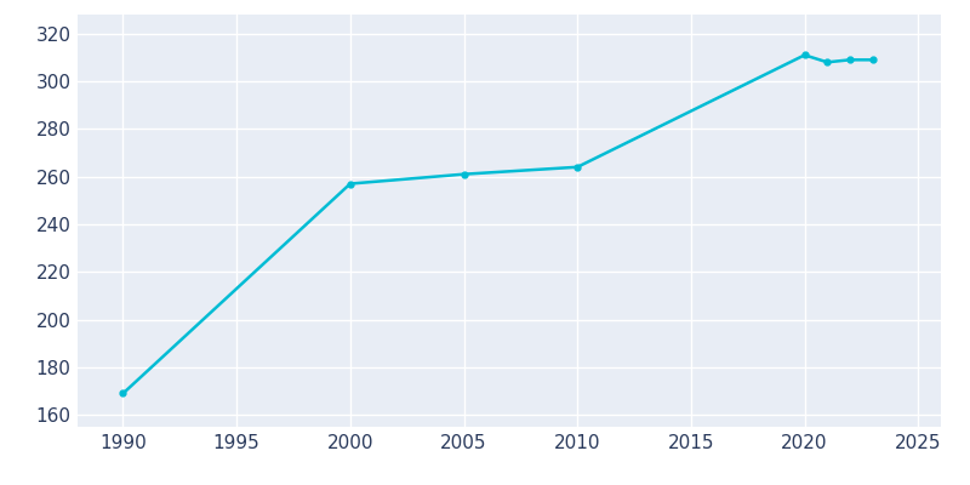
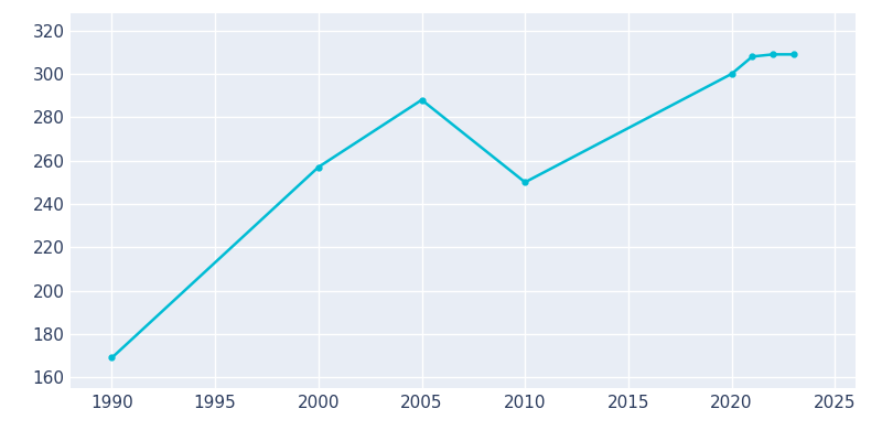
2005: 261 -> 288
2010: 264 -> 250
2020: 311 -> 300
